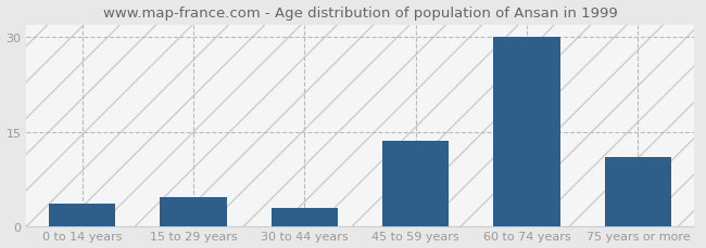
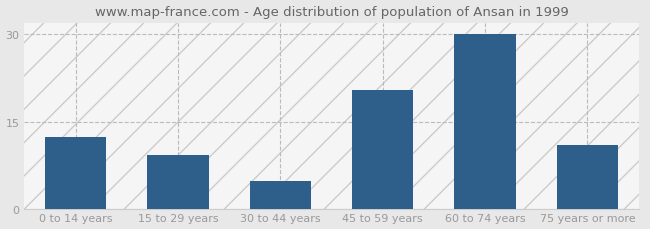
0 to 14 years: 3.5 -> 12.4
15 to 29 years: 4.5 -> 9.2
30 to 44 years: 2.8 -> 4.8
45 to 59 years: 13.5 -> 20.4
